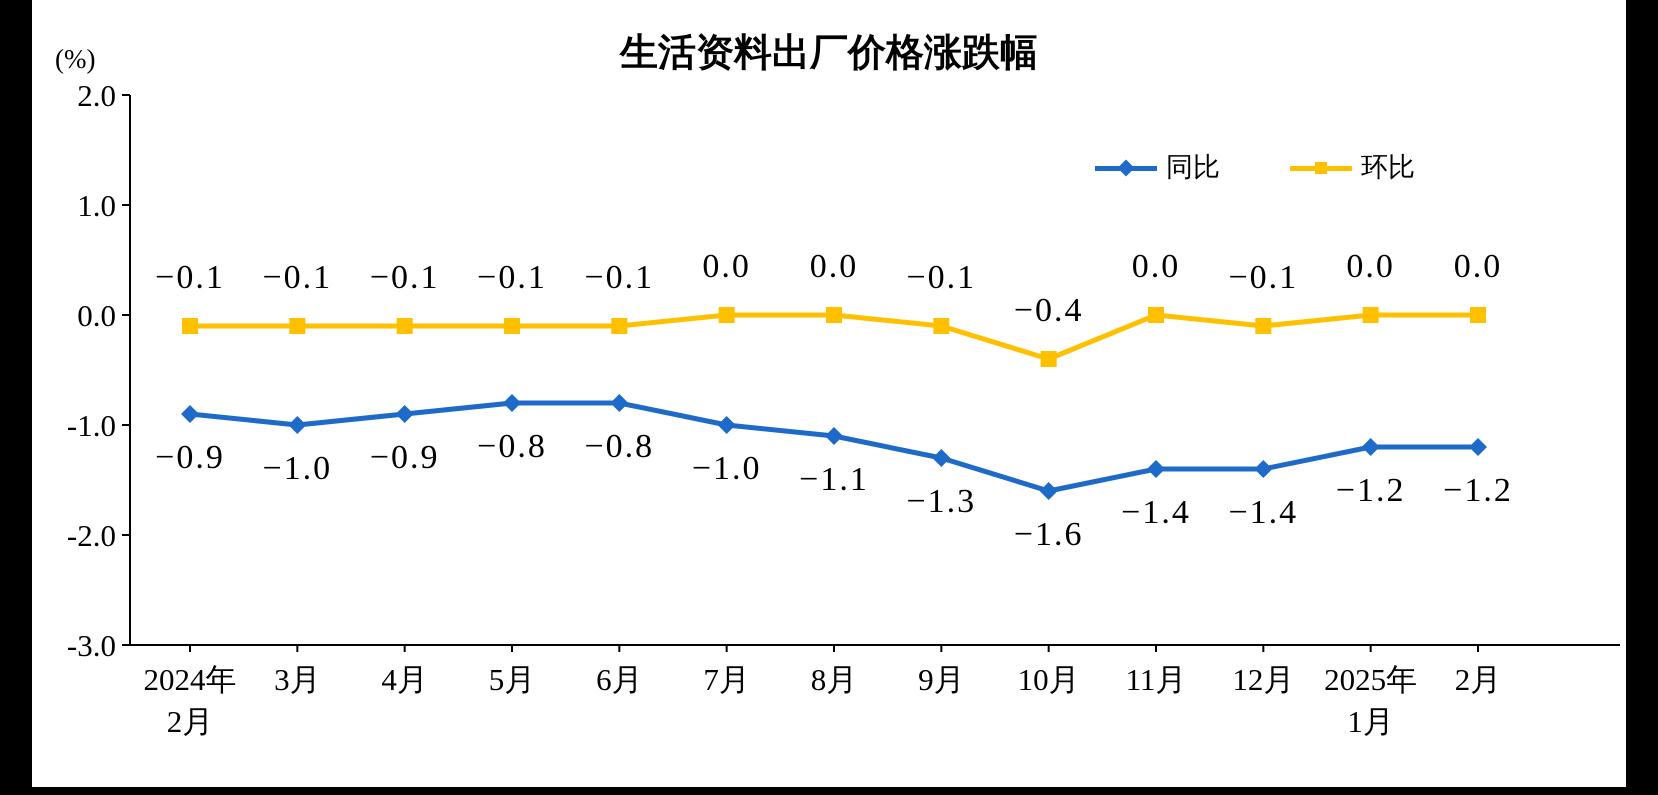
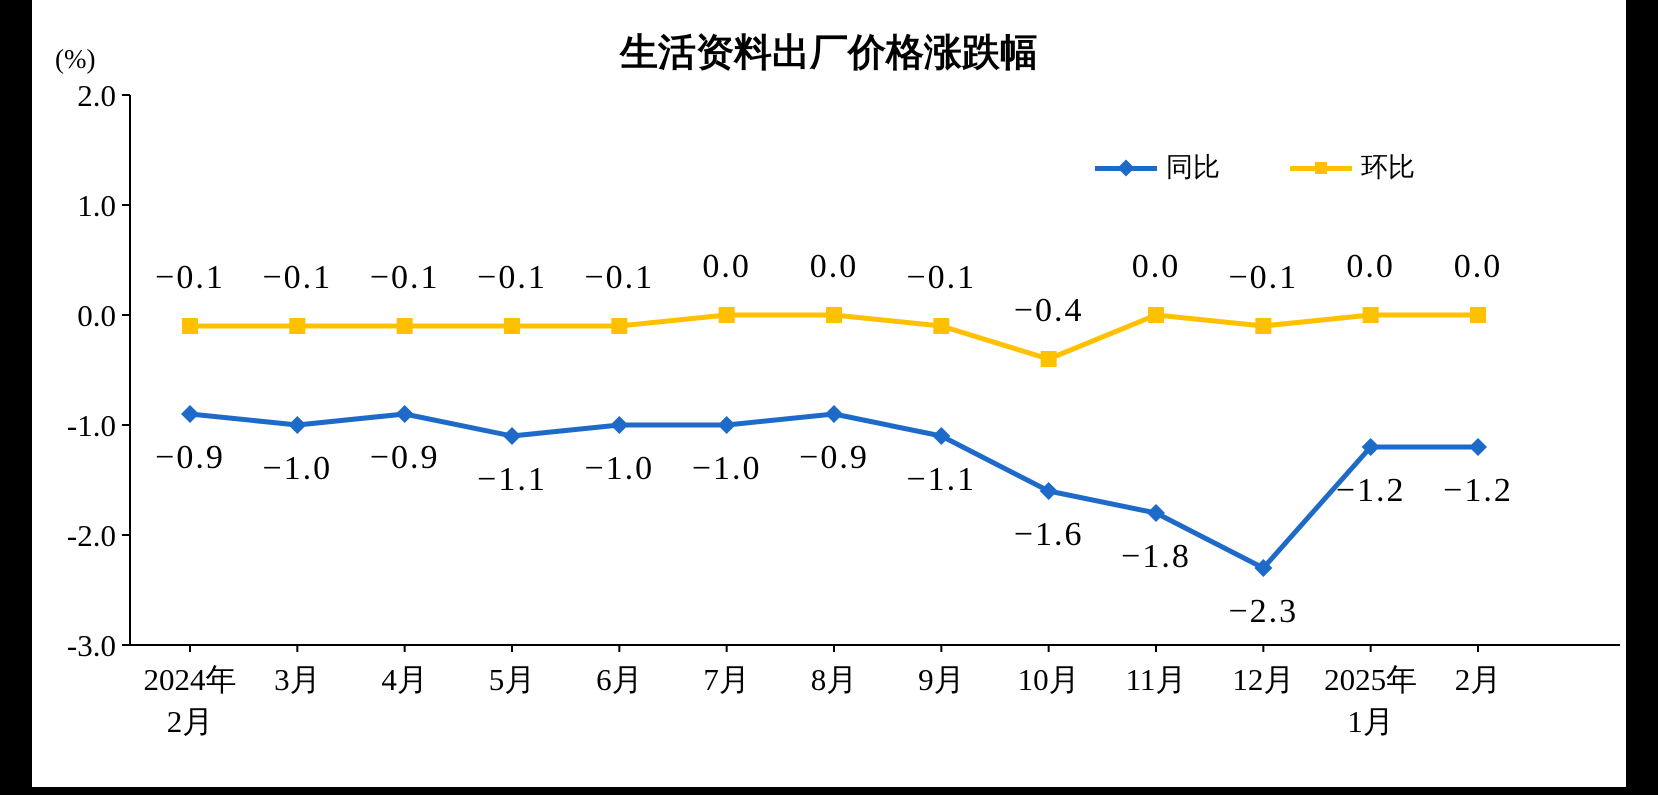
同比/5月: −0.8 -> −1.1
同比/6月: −0.8 -> −1.0
同比/8月: −1.1 -> −0.9
同比/9月: −1.3 -> −1.1
同比/11月: −1.4 -> −1.8
同比/12月: −1.4 -> −2.3
